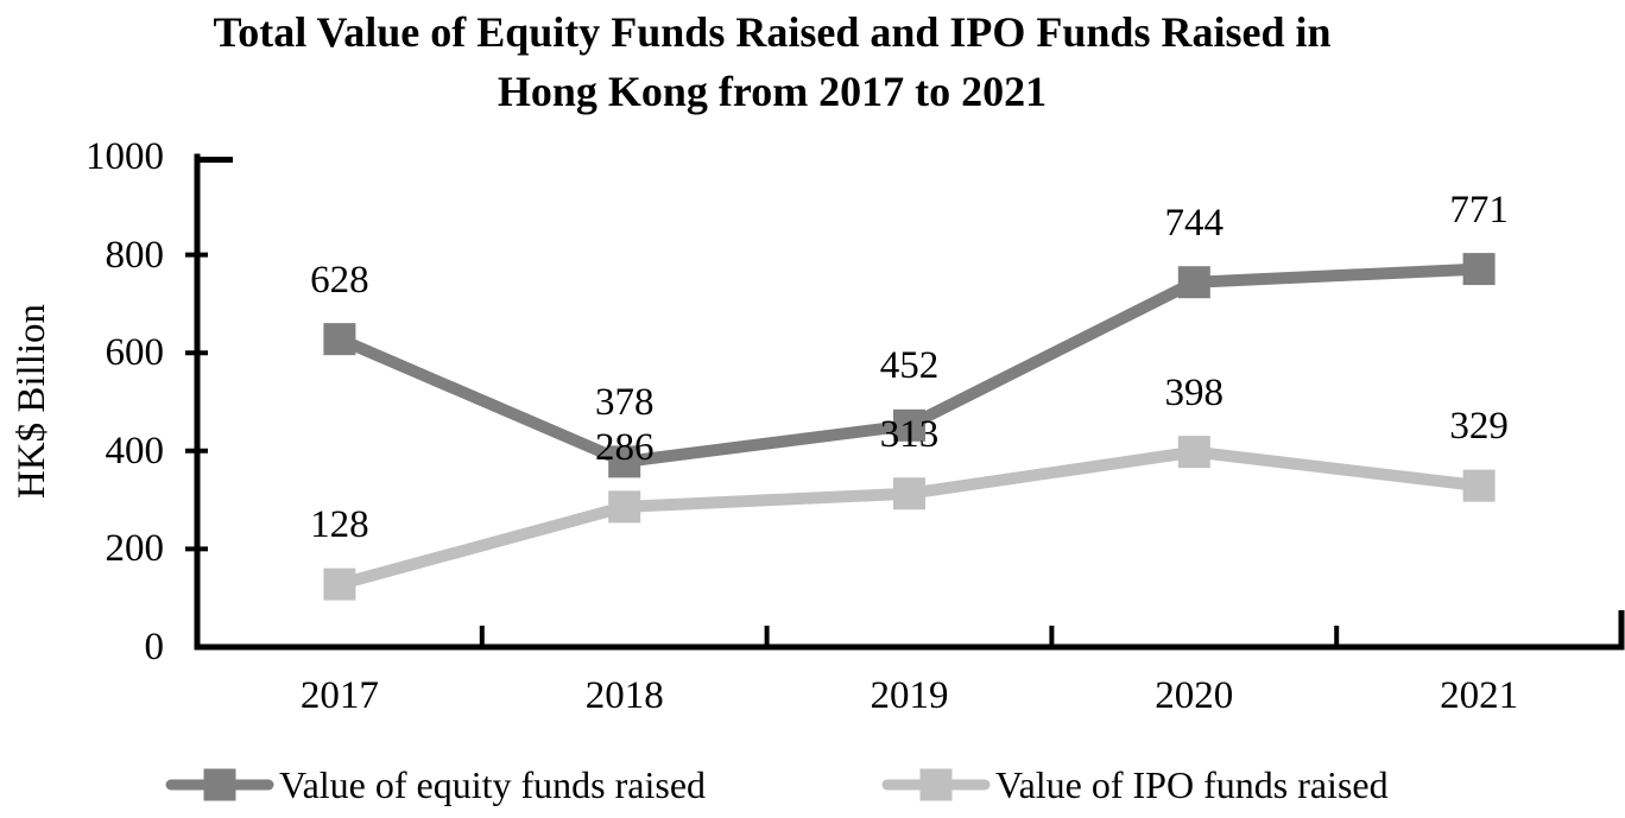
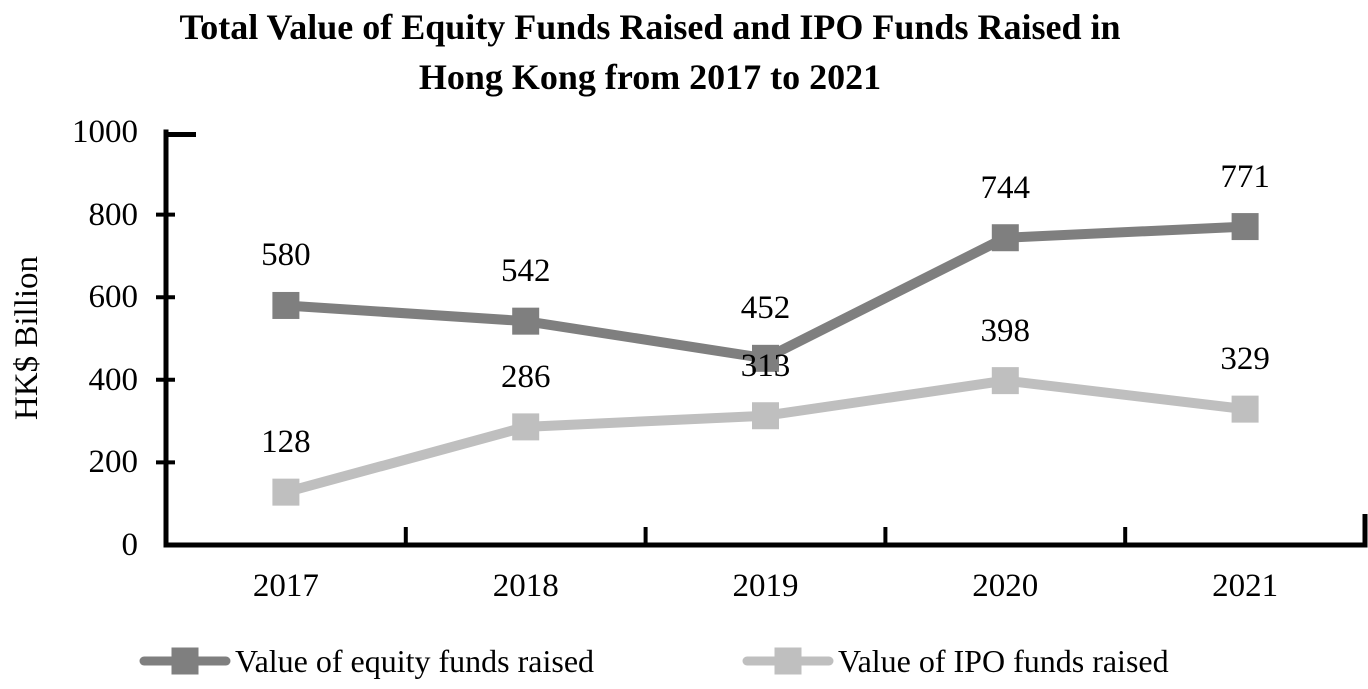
Value of equity funds raised/2017: 628 -> 580
Value of equity funds raised/2018: 378 -> 542
